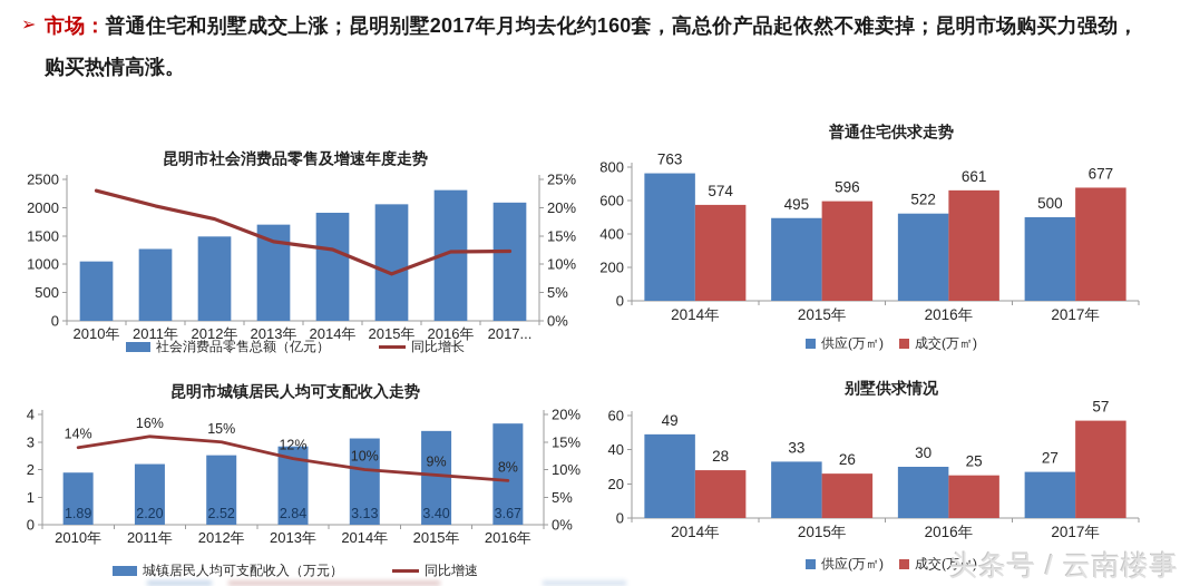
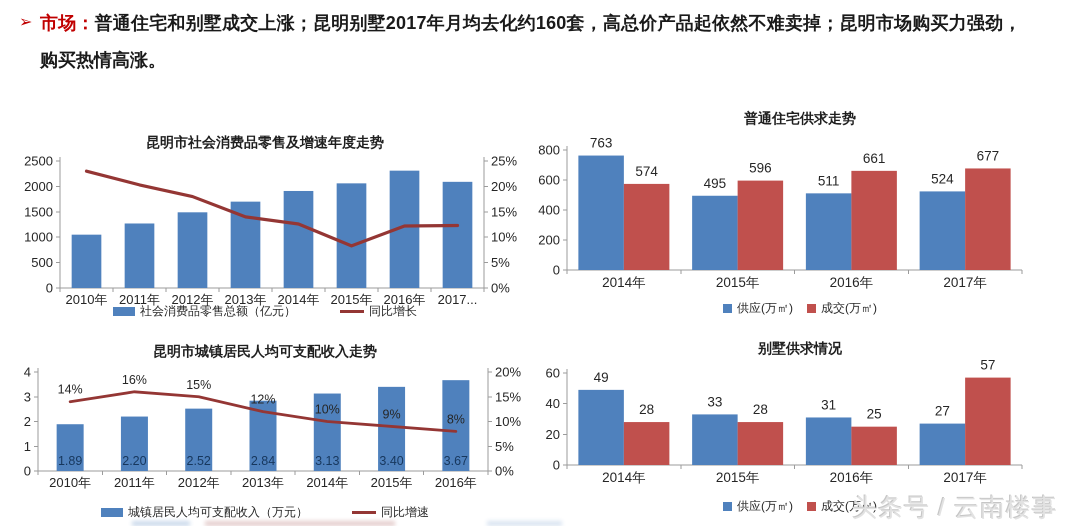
普通住宅供求走势/供应(万㎡)/2016年: 522 -> 511
普通住宅供求走势/供应(万㎡)/2017年: 500 -> 524
别墅供求情况/成交(万㎡)/2015年: 26 -> 28
别墅供求情况/供应(万㎡)/2016年: 30 -> 31
